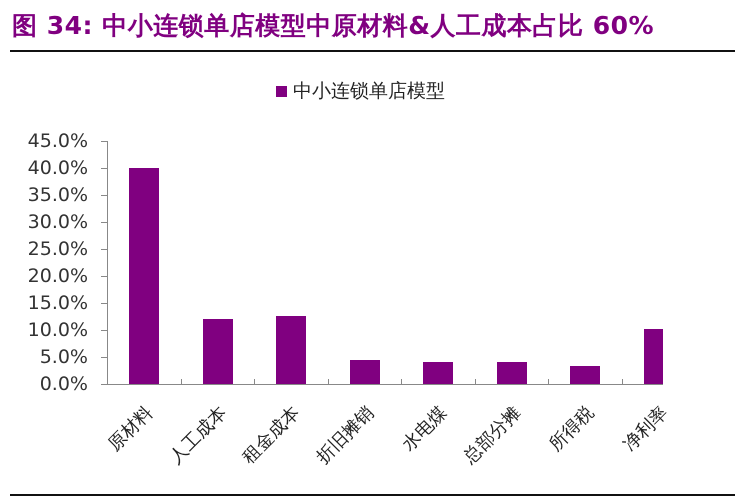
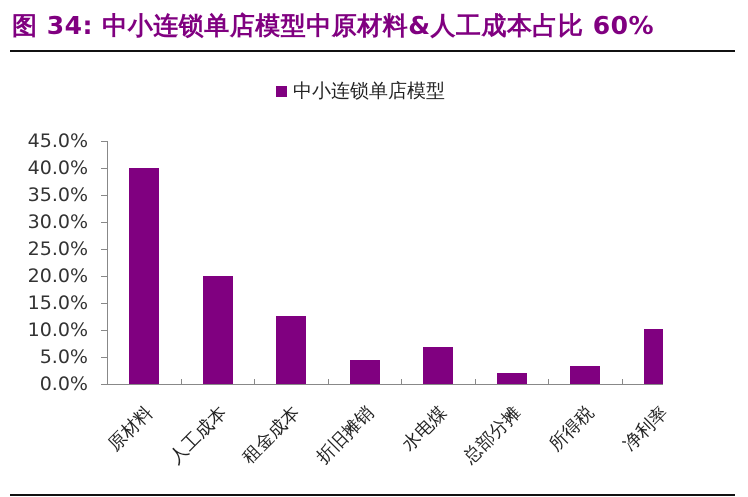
人工成本: 12% -> 20%
水电煤: 4% -> 7%
总部分摊: 4% -> 2%
